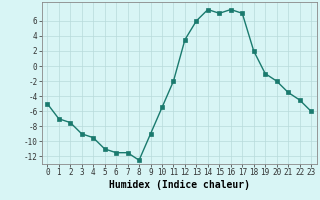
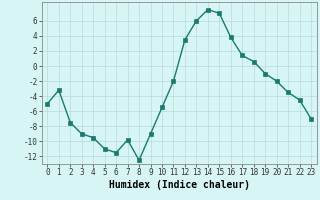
1: -7.0 -> -3.2
7: -11.5 -> -9.8
16: 7.5 -> 3.8
17: 7.0 -> 1.4
18: 2.0 -> 0.6
23: -6.0 -> -7.0
